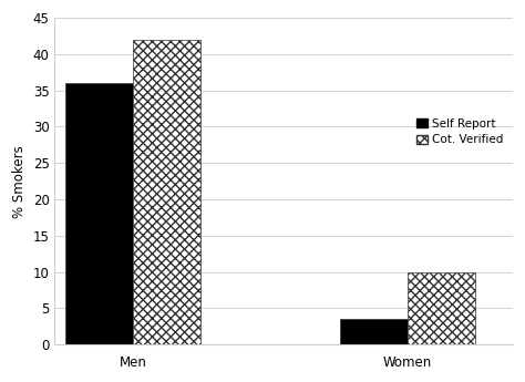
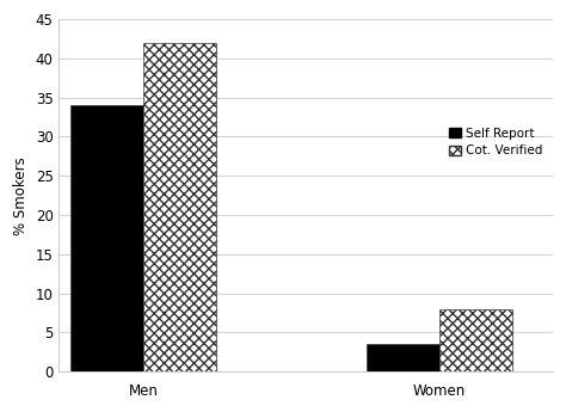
Self Report/Men: 36.0 -> 34.0
Cot. Verified/Women: 10 -> 8
